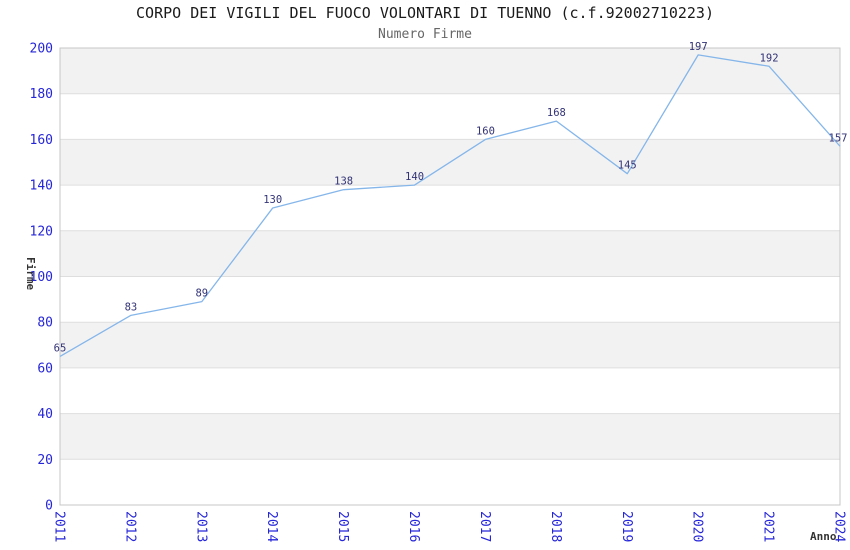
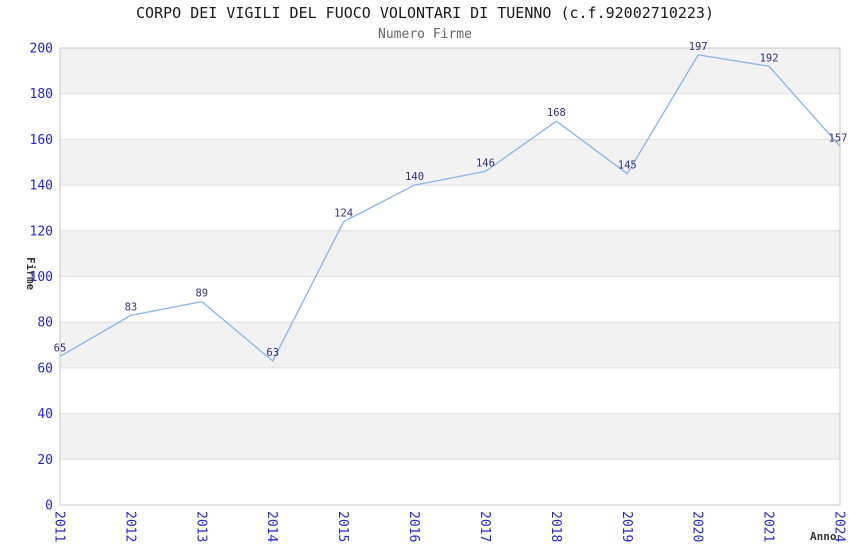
2014: 130 -> 63
2015: 138 -> 124
2017: 160 -> 146
